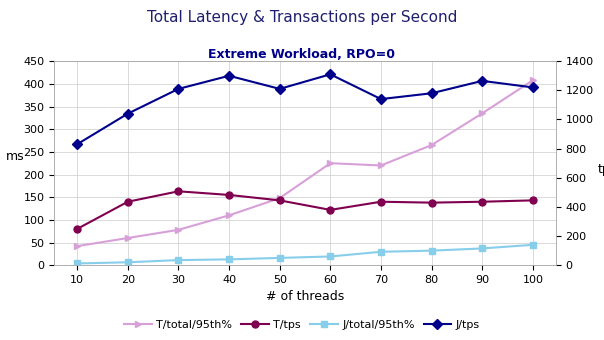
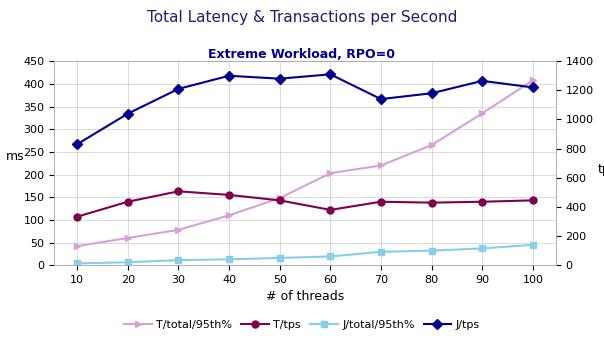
T/tps/10: 80 -> 107
J/tps/50: 1210 -> 1280
T/total/95th%/60: 225 -> 203
